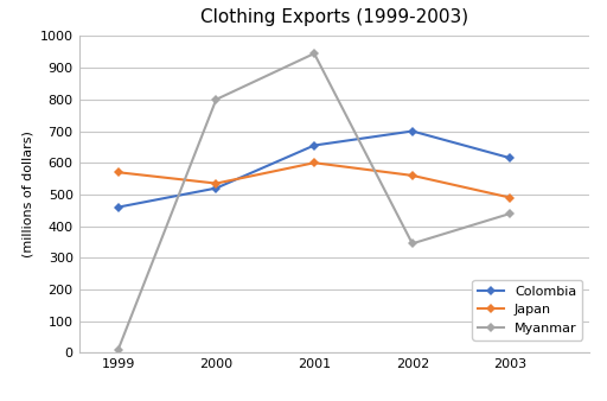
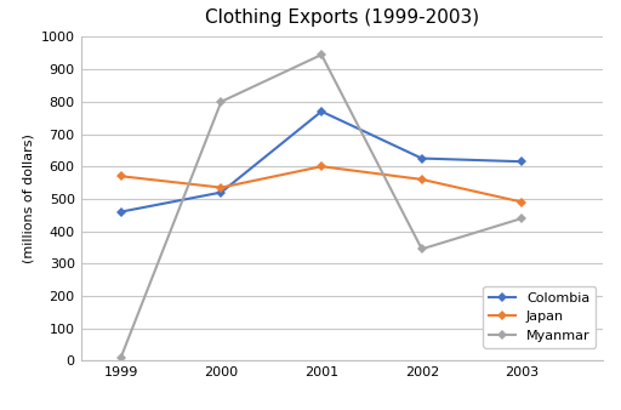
Colombia/2001: 655 -> 770
Colombia/2002: 700 -> 625
